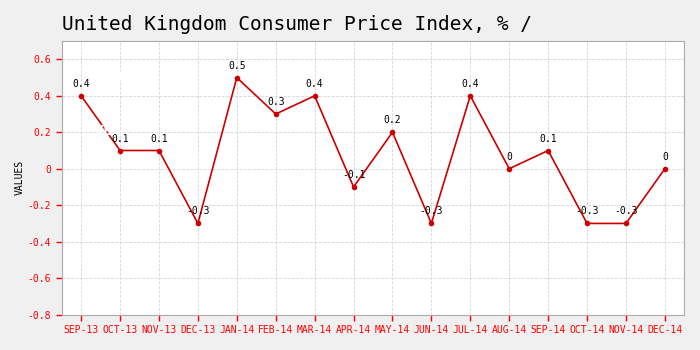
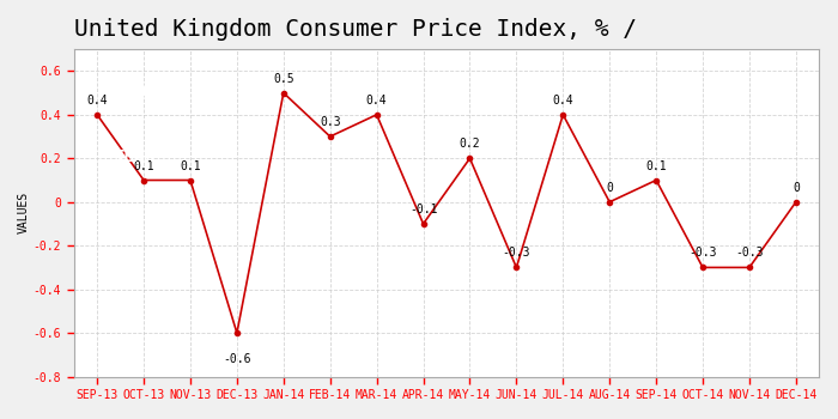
DEC-13: -0.3 -> -0.6
